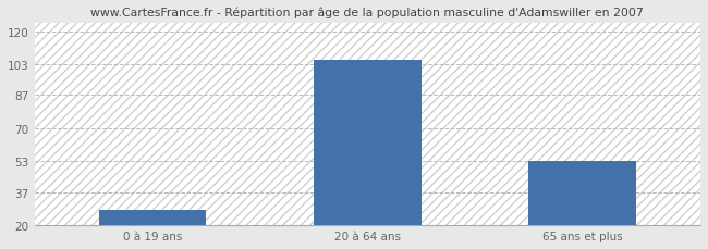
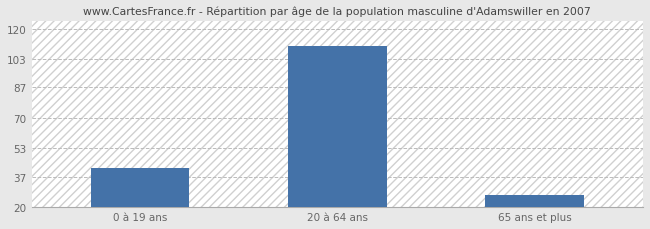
0 à 19 ans: 28 -> 42
20 à 64 ans: 105 -> 110
65 ans et plus: 53 -> 27
